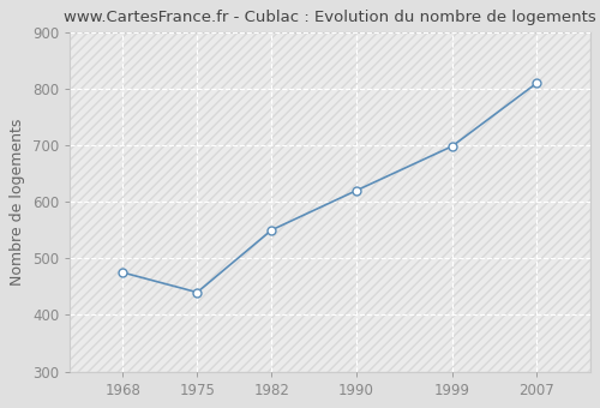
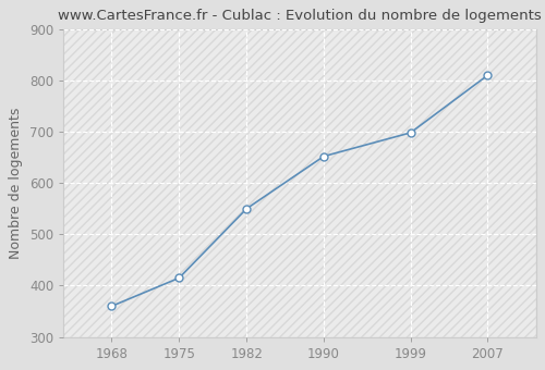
1968: 475 -> 360
1975: 440 -> 415
1990: 620 -> 652
